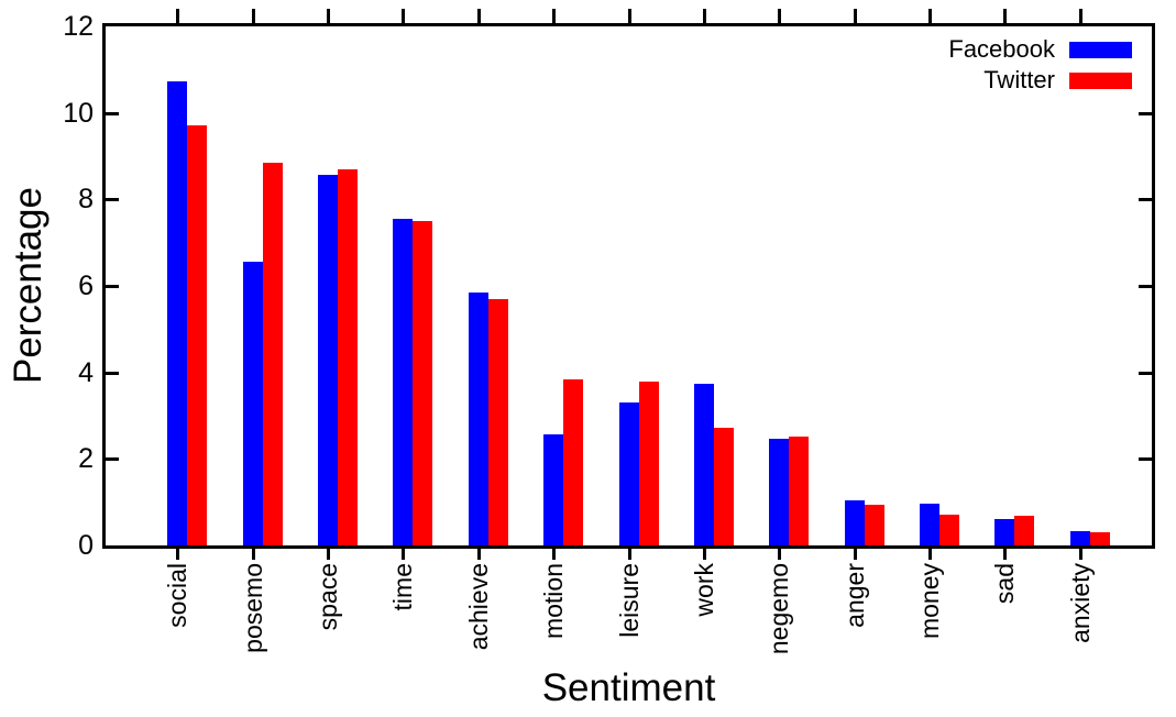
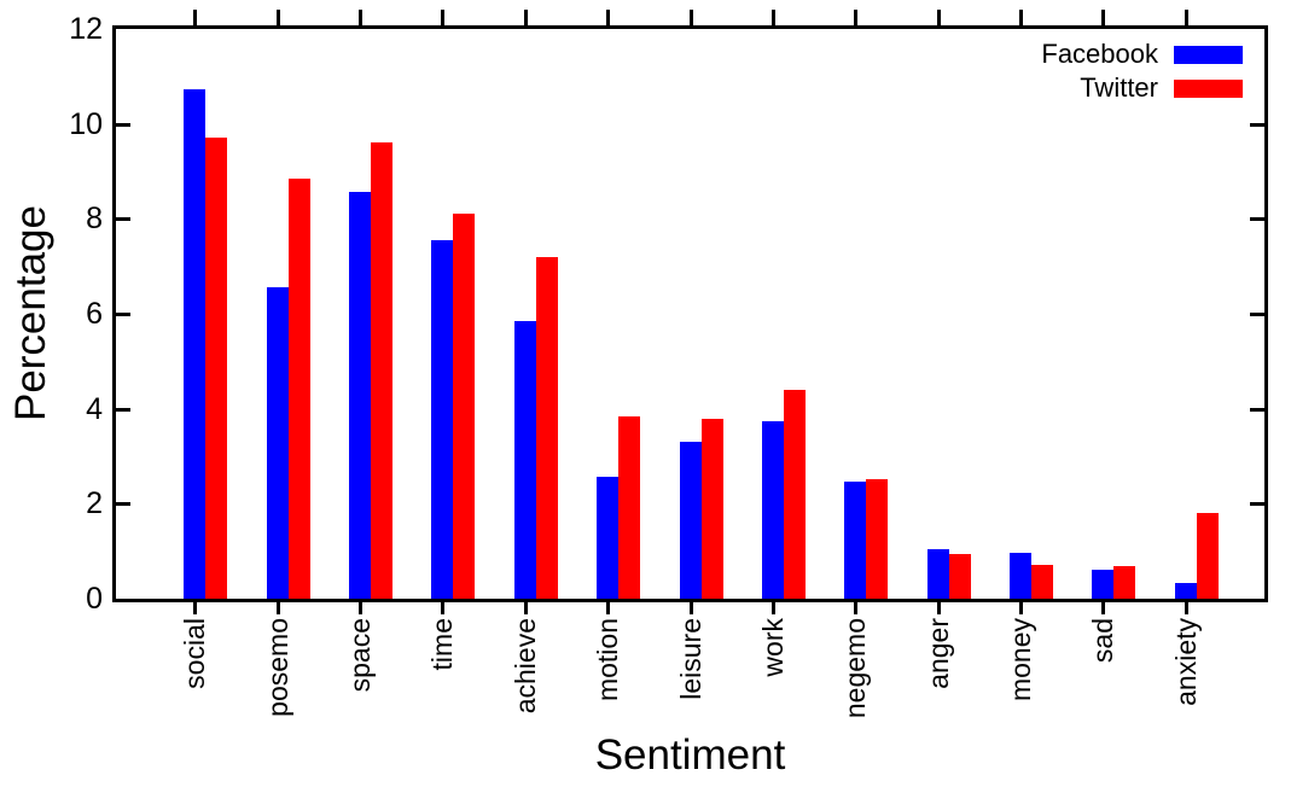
Twitter/space: 8.7 -> 9.6
Twitter/time: 7.5 -> 8.1
Twitter/achieve: 5.7 -> 7.2
Twitter/work: 2.7 -> 4.4
Twitter/anxiety: 0.3 -> 1.8
